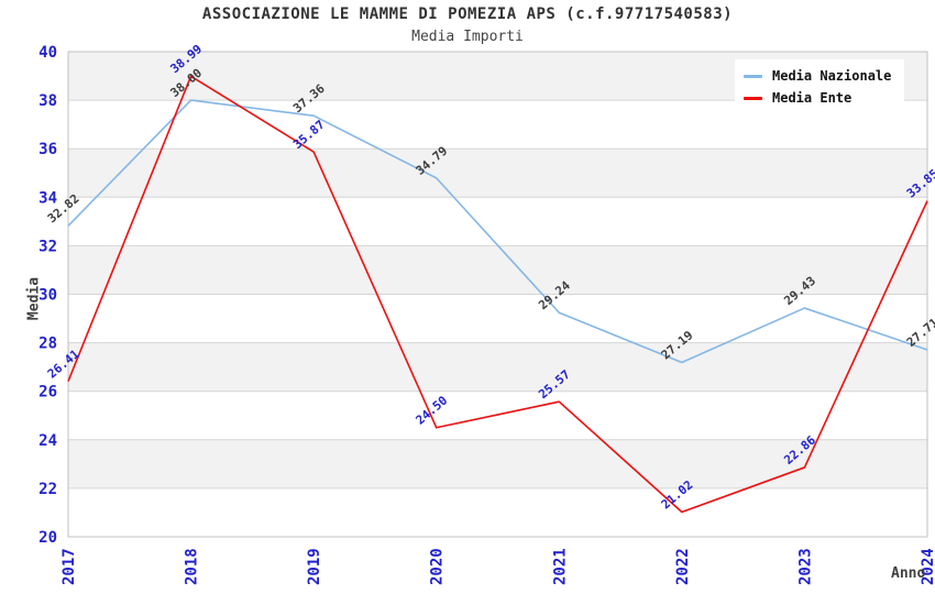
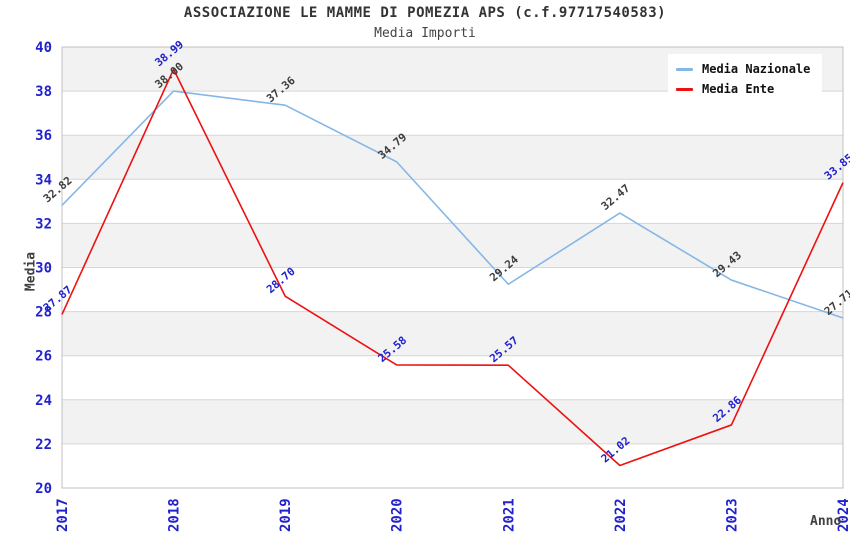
Media Ente/2017: 26.41 -> 27.87
Media Ente/2019: 35.87 -> 28.70
Media Ente/2020: 24.50 -> 25.58
Media Nazionale/2022: 27.19 -> 32.47
